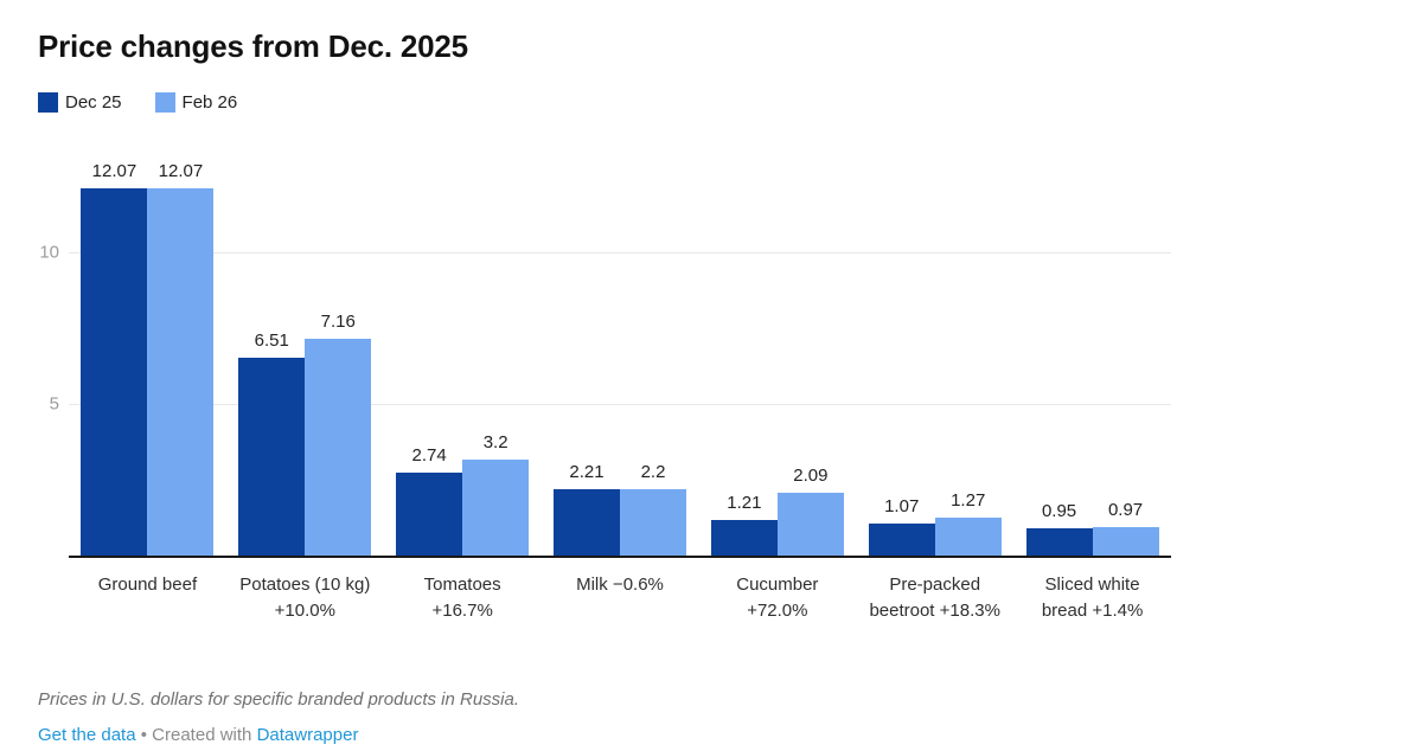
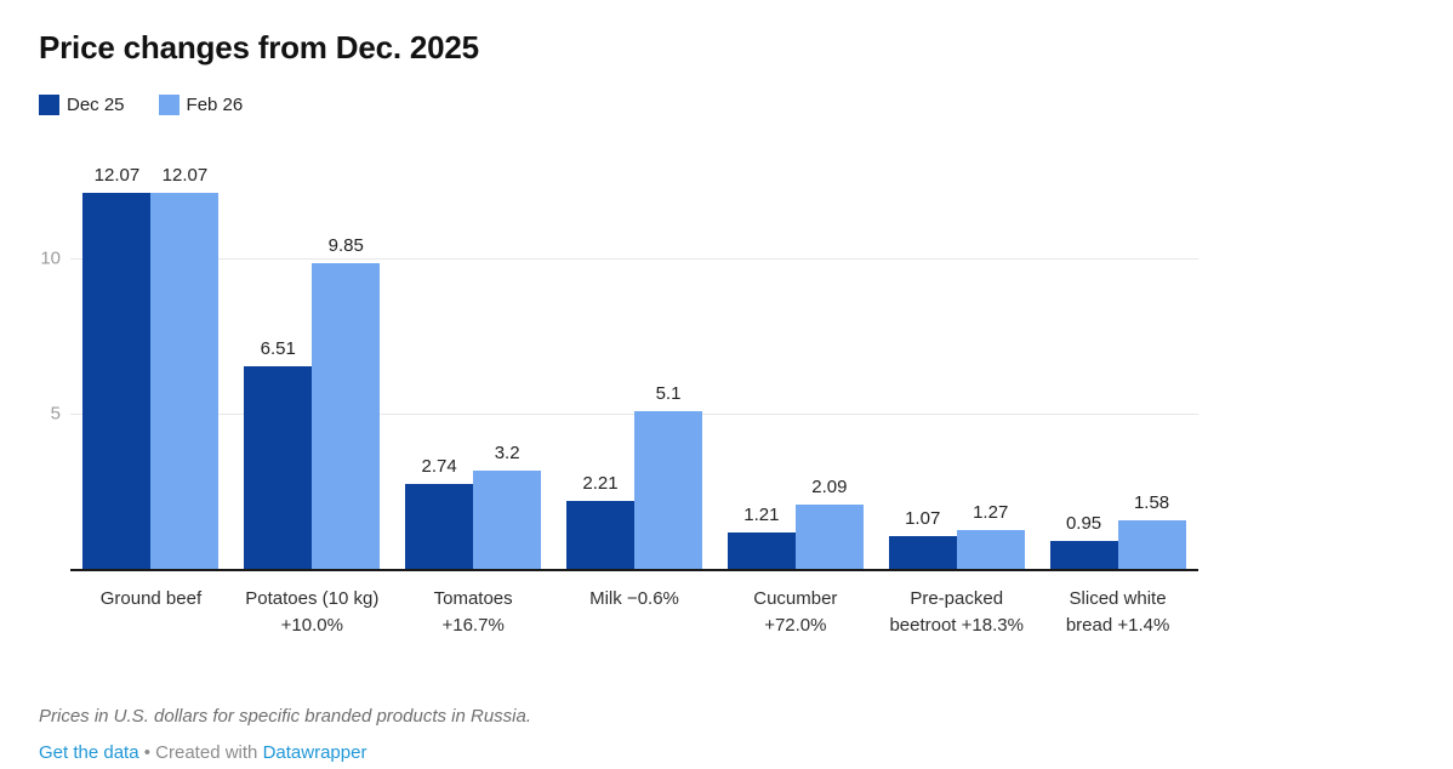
Feb 26/Potatoes (10 kg) +10.0%: 7.16 -> 9.85
Feb 26/Milk −0.6%: 2.2 -> 5.1
Feb 26/Sliced white bread +1.4%: 0.97 -> 1.58
